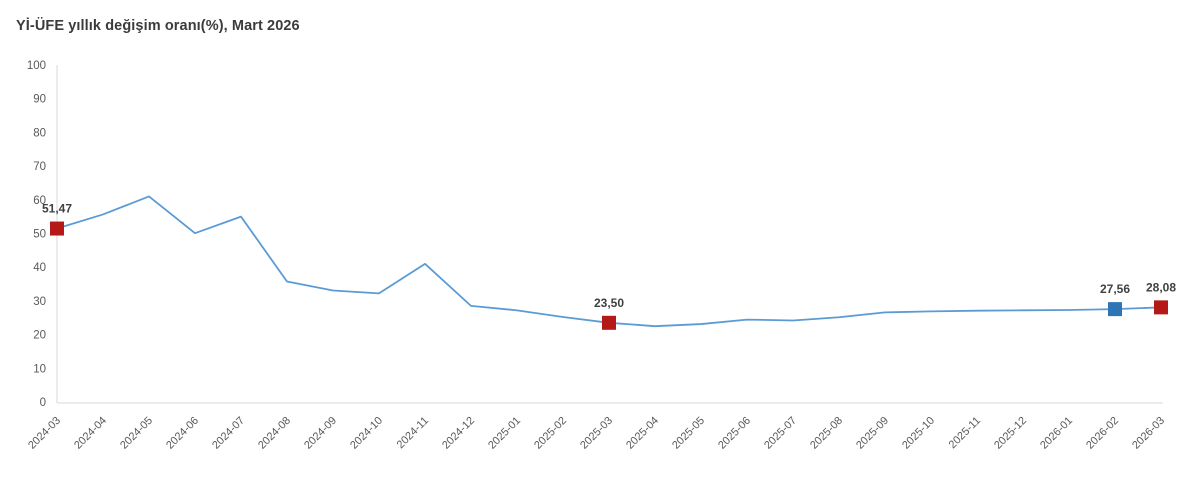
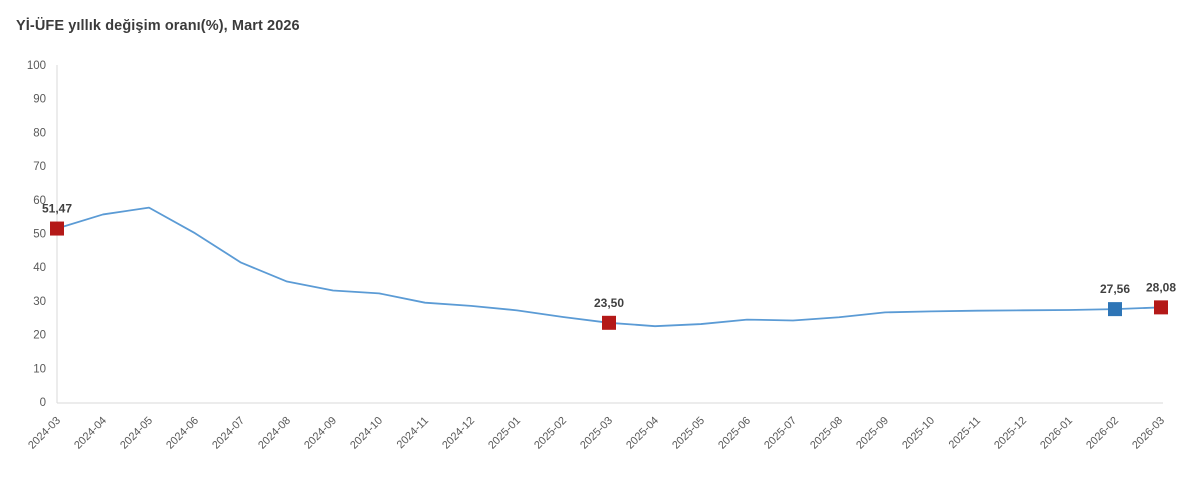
2024-05: 61 -> 58
2024-07: 55 -> 41
2024-11: 41 -> 29
